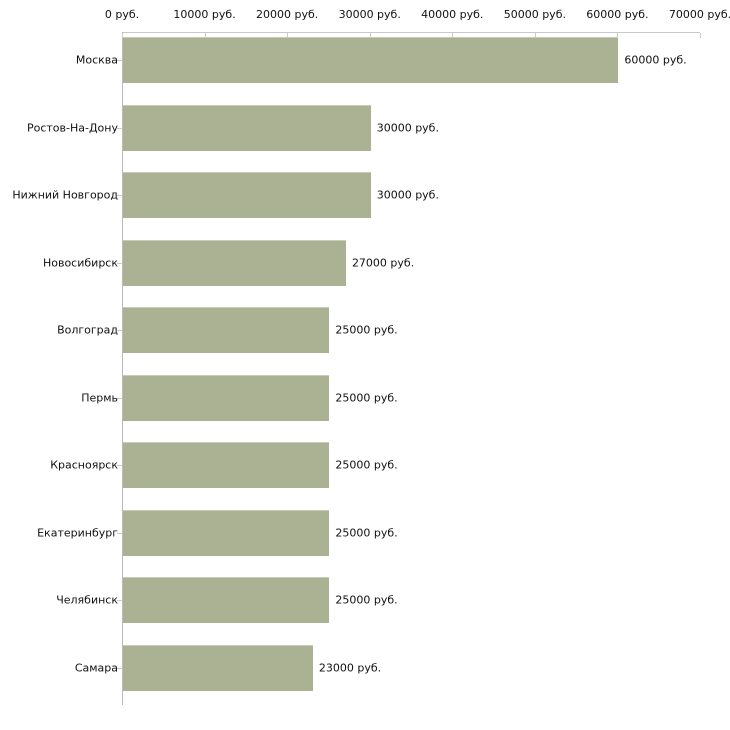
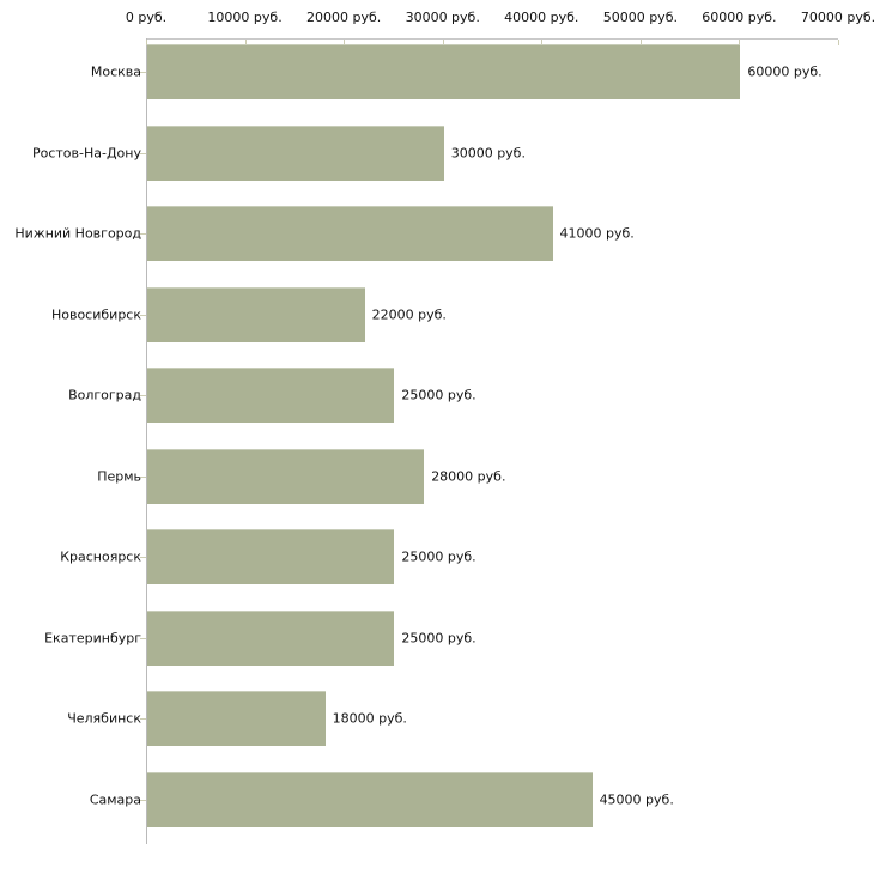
Нижний Новгород: 30000 -> 41000
Новосибирск: 27000 -> 22000
Пермь: 25000 -> 28000
Челябинск: 25000 -> 18000
Самара: 23000 -> 45000
